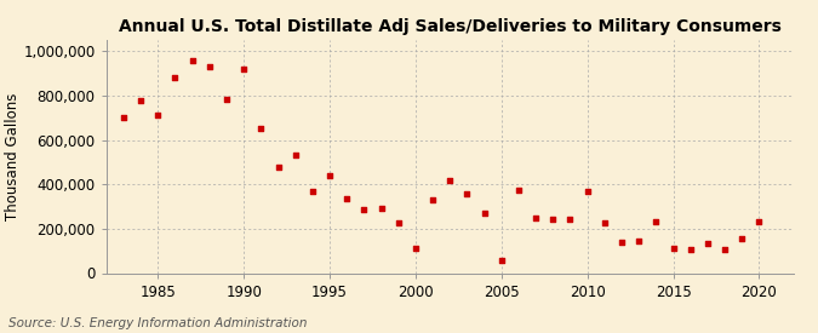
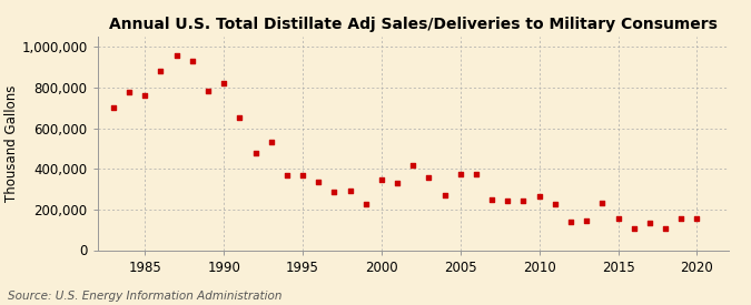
1985: 710,000 -> 760,000
1990: 920,000 -> 820,000
1995: 440,000 -> 370,000
2000: 110,000 -> 340,000
2005: 60,000 -> 380,000
2010: 370,000 -> 260,000
2015: 110,000 -> 160,000
2020: 230,000 -> 160,000
